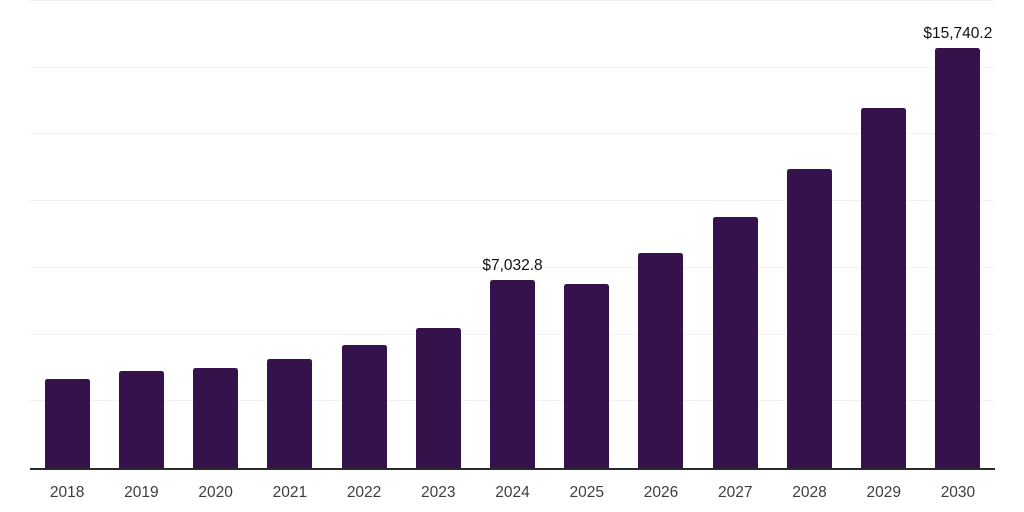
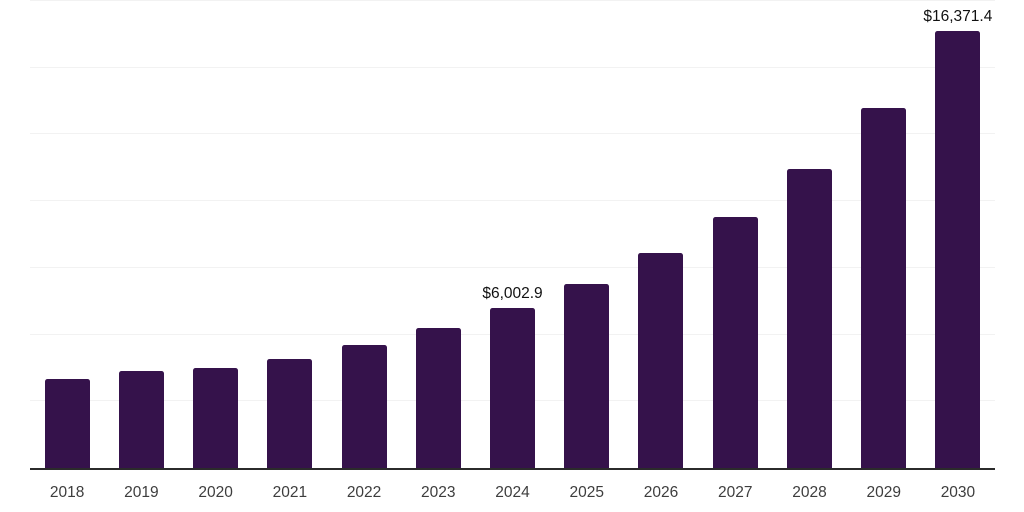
2024: $7,032.8 -> $6,002.9
2030: $15,740.2 -> $16,371.4
